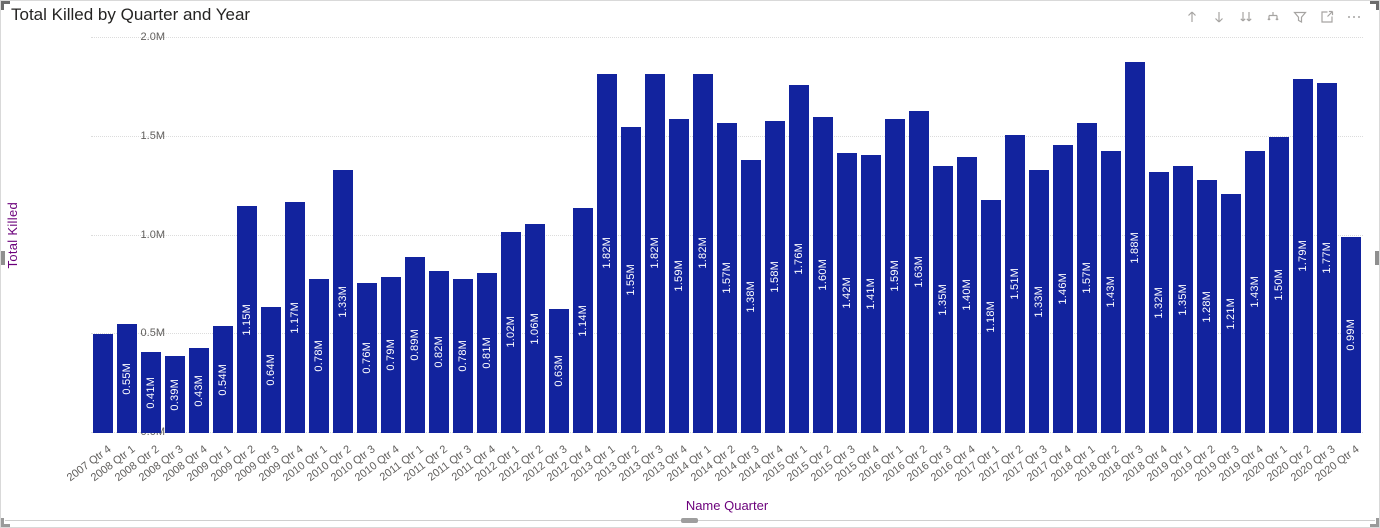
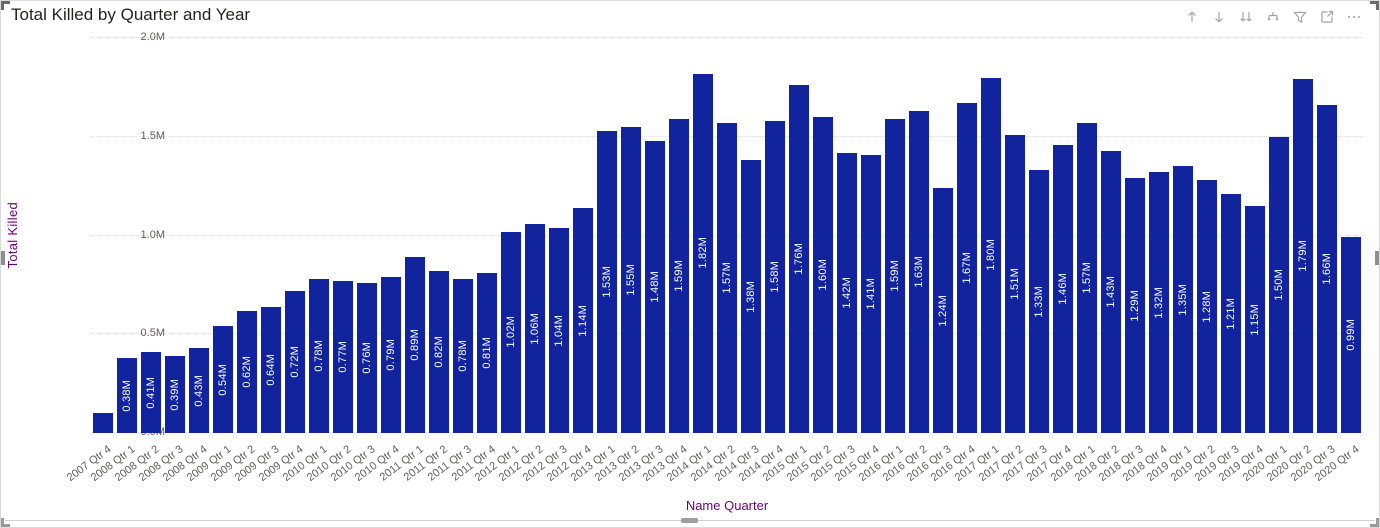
2007 Qtr 4: 0.50M -> 0.10M
2008 Qtr 1: 0.55M -> 0.38M
2009 Qtr 2: 1.15M -> 0.62M
2009 Qtr 4: 1.17M -> 0.72M
2010 Qtr 2: 1.33M -> 0.77M
2012 Qtr 3: 0.63M -> 1.04M
2013 Qtr 1: 1.82M -> 1.53M
2013 Qtr 3: 1.82M -> 1.48M
2016 Qtr 3: 1.35M -> 1.24M
2016 Qtr 4: 1.40M -> 1.67M
2017 Qtr 1: 1.18M -> 1.80M
2018 Qtr 3: 1.88M -> 1.29M
2019 Qtr 4: 1.43M -> 1.15M
2020 Qtr 3: 1.77M -> 1.66M
